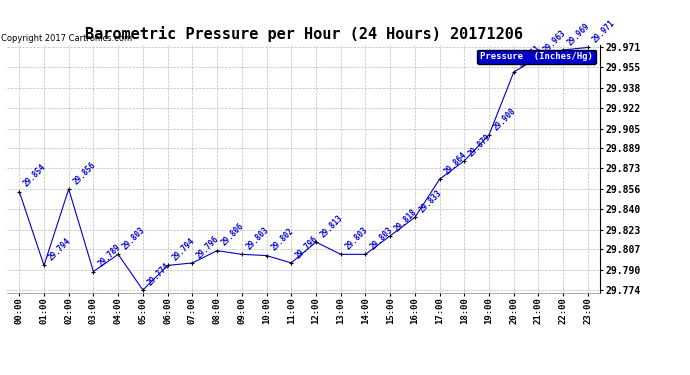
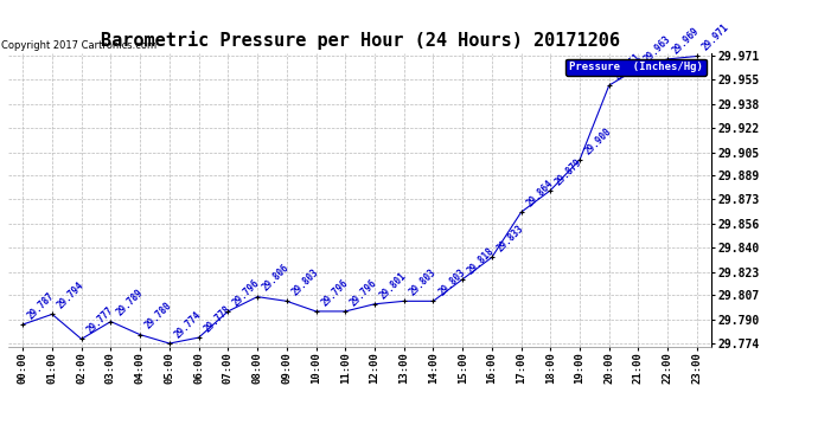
00:00: 29.854 -> 29.787
02:00: 29.856 -> 29.777
04:00: 29.803 -> 29.780
06:00: 29.794 -> 29.778
10:00: 29.802 -> 29.796
12:00: 29.813 -> 29.801
